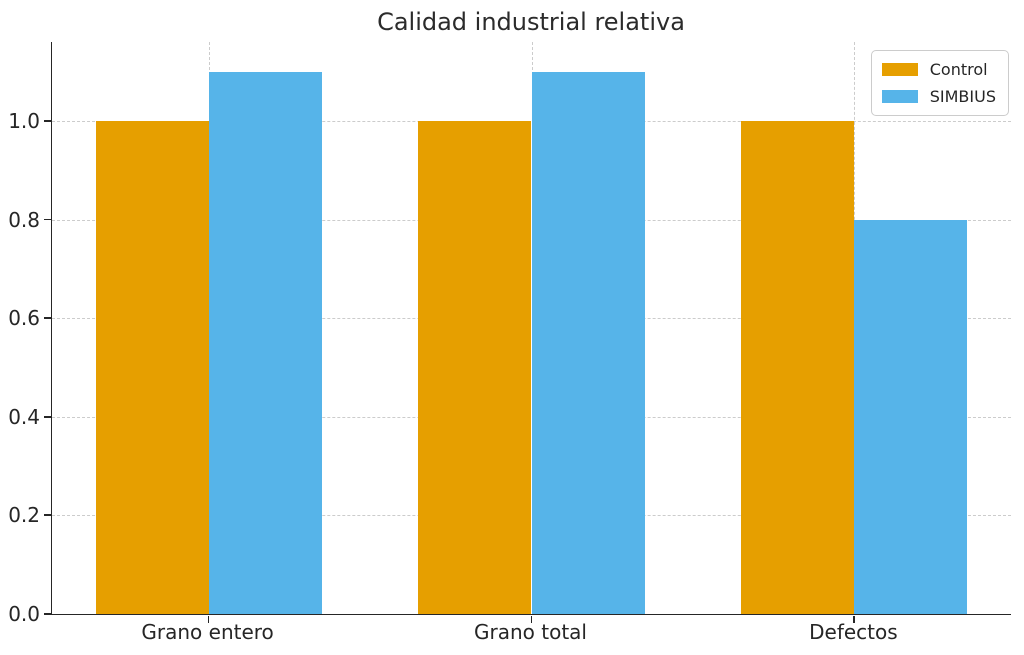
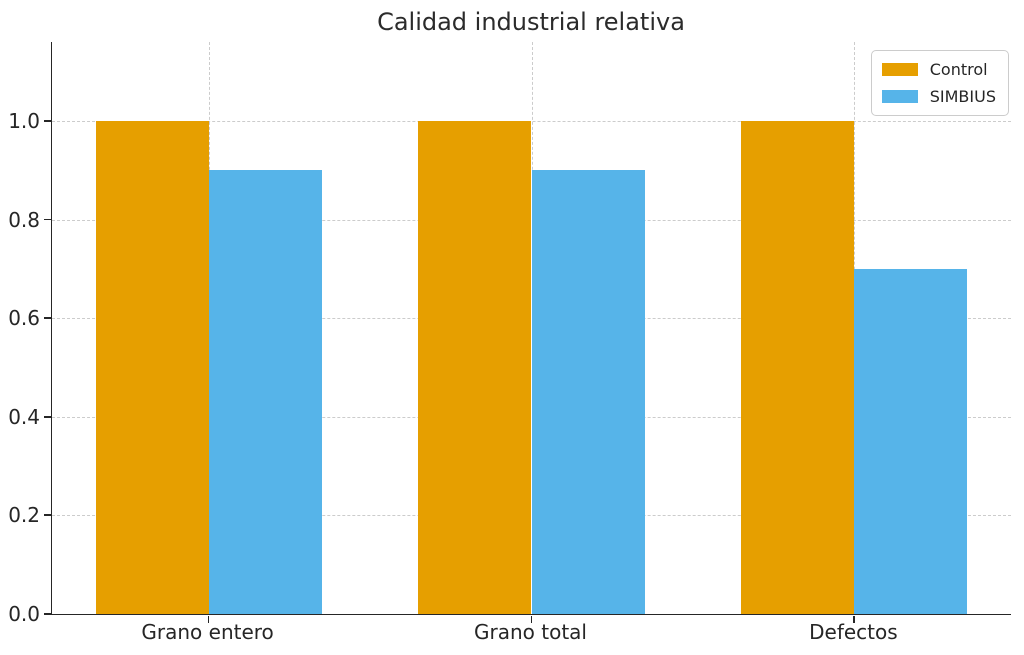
SIMBIUS/Grano entero: 1.1 -> 0.9
SIMBIUS/Grano total: 1.1 -> 0.9
SIMBIUS/Defectos: 0.8 -> 0.7
